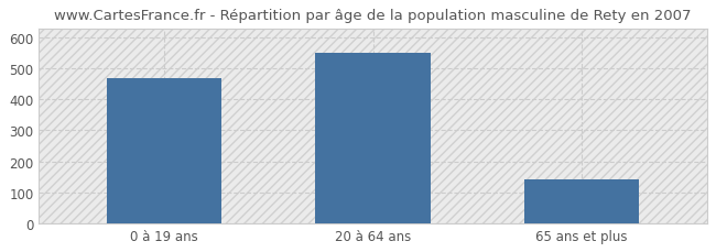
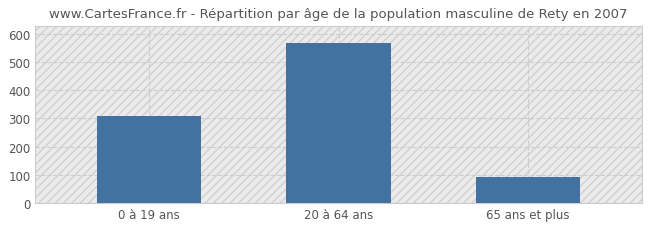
0 à 19 ans: 470 -> 307
20 à 64 ans: 550 -> 570
65 ans et plus: 140 -> 93
